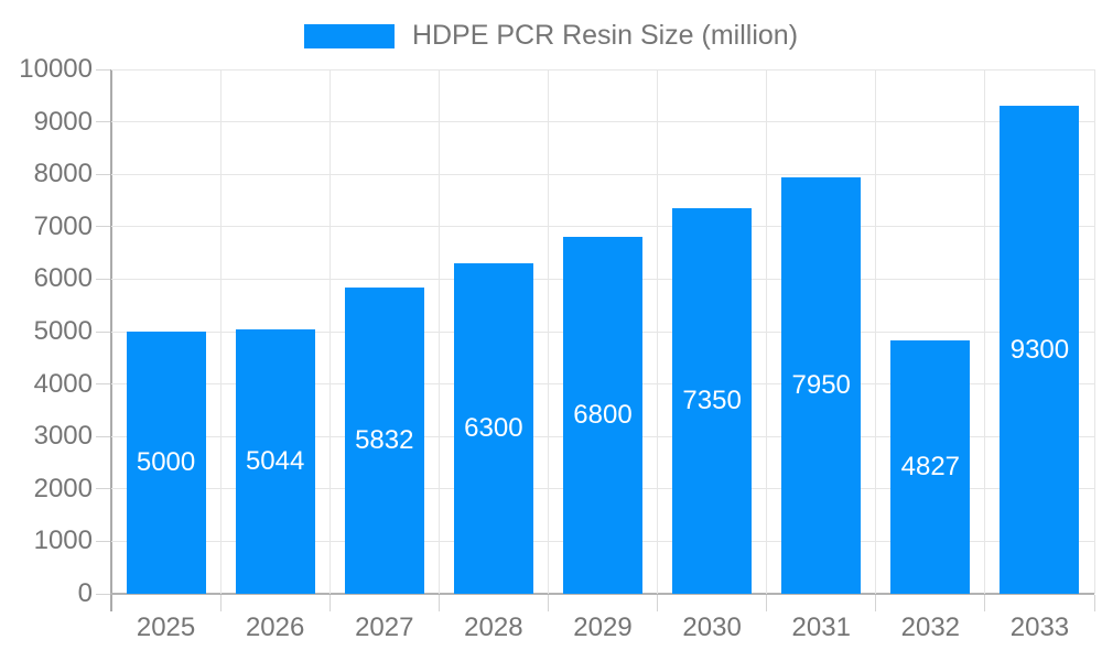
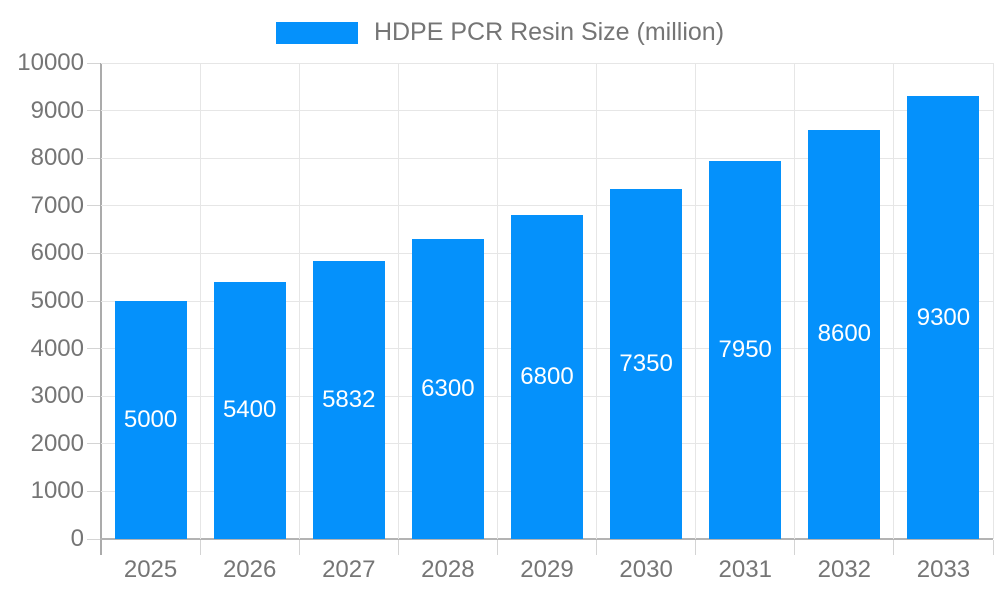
2026: 5044 -> 5400
2032: 4827 -> 8600
